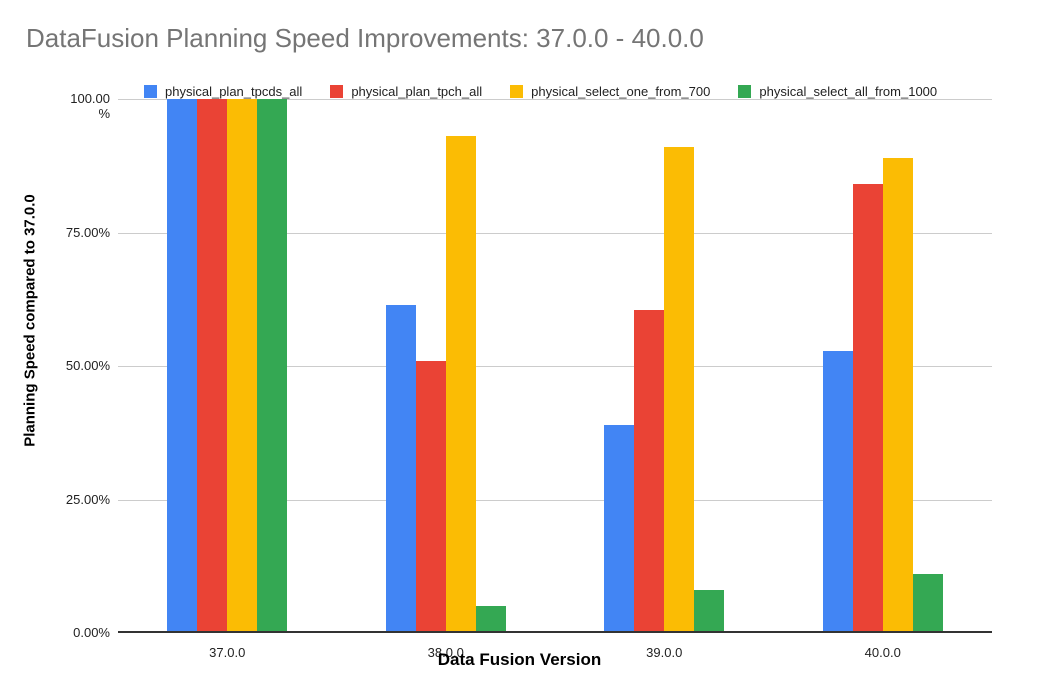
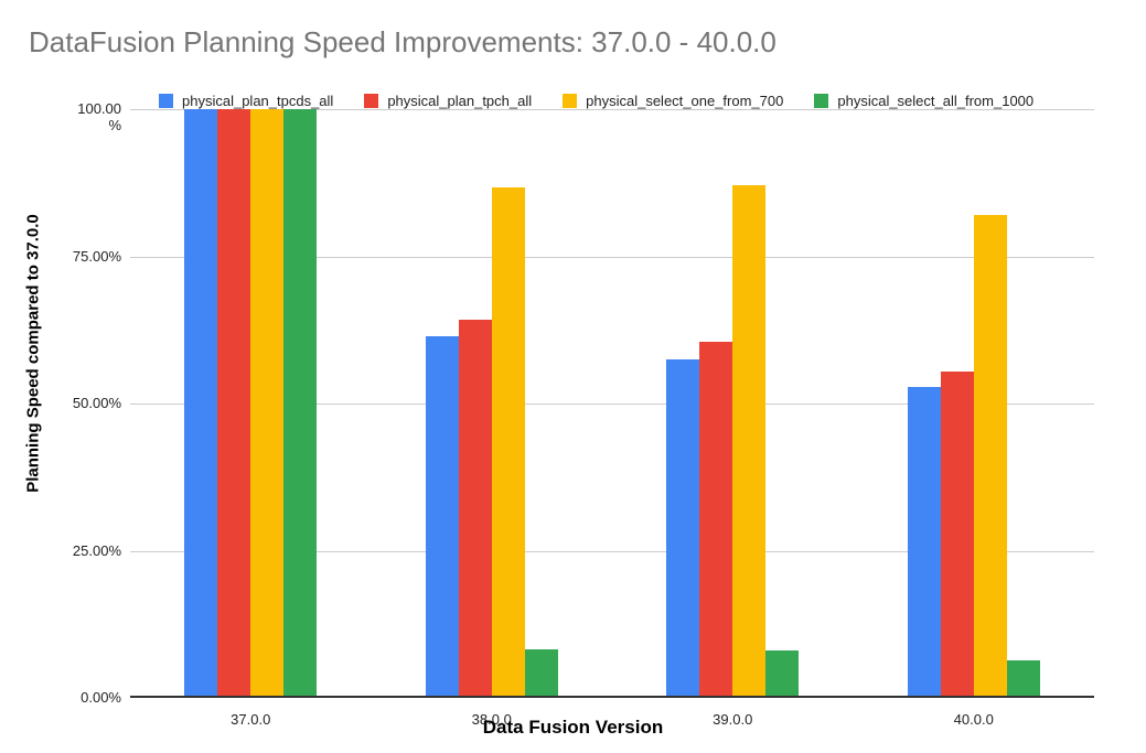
physical_plan_tpch_all/38.0.0: 51 -> 64
physical_select_one_from_700/38.0.0: 93 -> 87
physical_select_all_from_1000/38.0.0: 5 -> 8
physical_plan_tpcds_all/39.0.0: 39 -> 58
physical_select_one_from_700/39.0.0: 91 -> 87
physical_plan_tpch_all/40.0.0: 84 -> 56
physical_select_one_from_700/40.0.0: 89 -> 82
physical_select_all_from_1000/40.0.0: 11 -> 6
